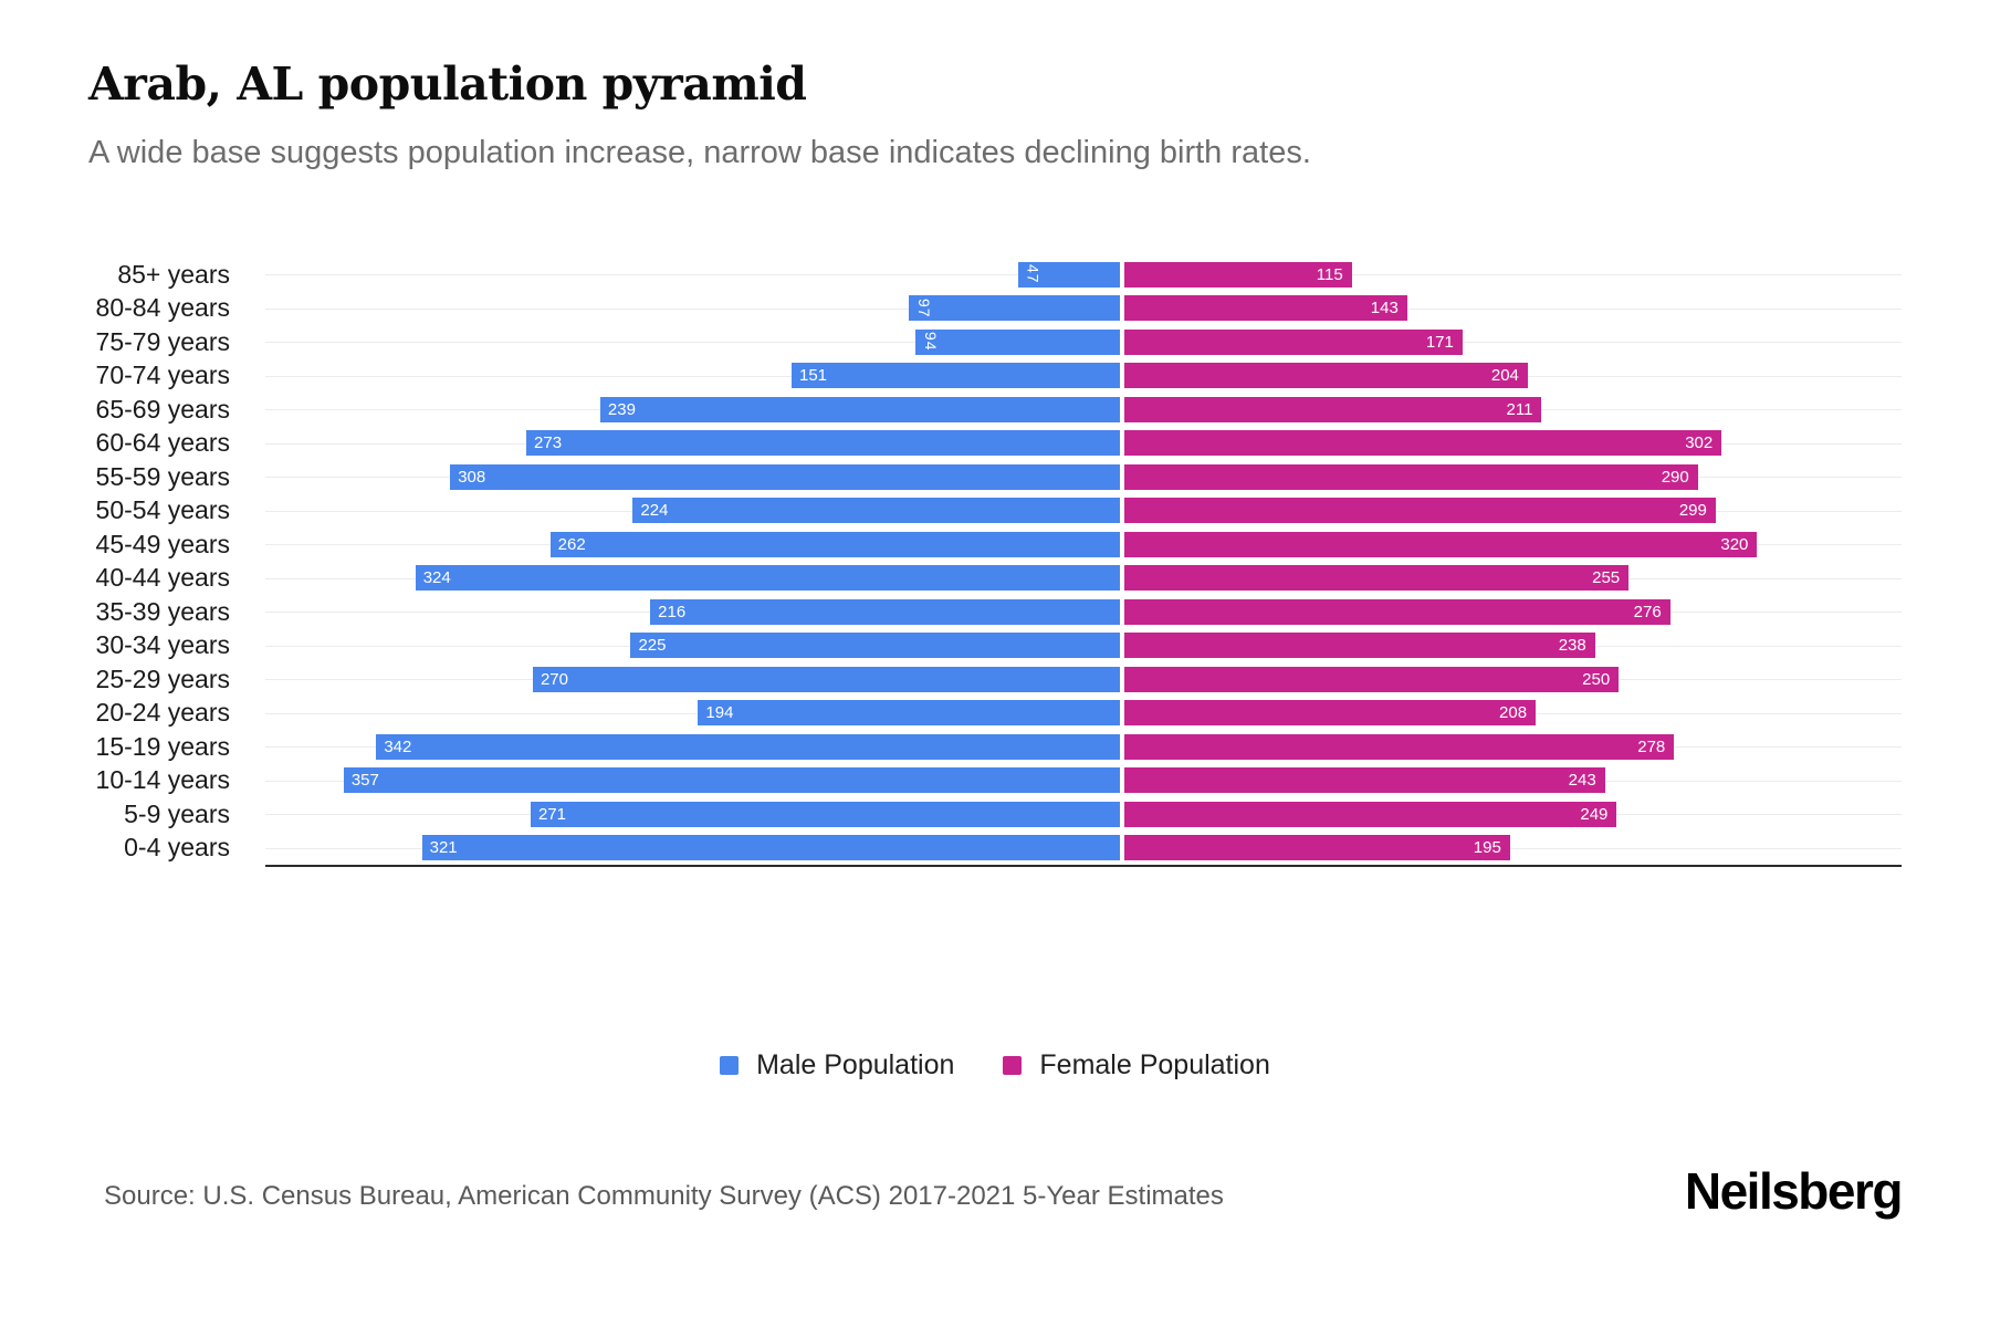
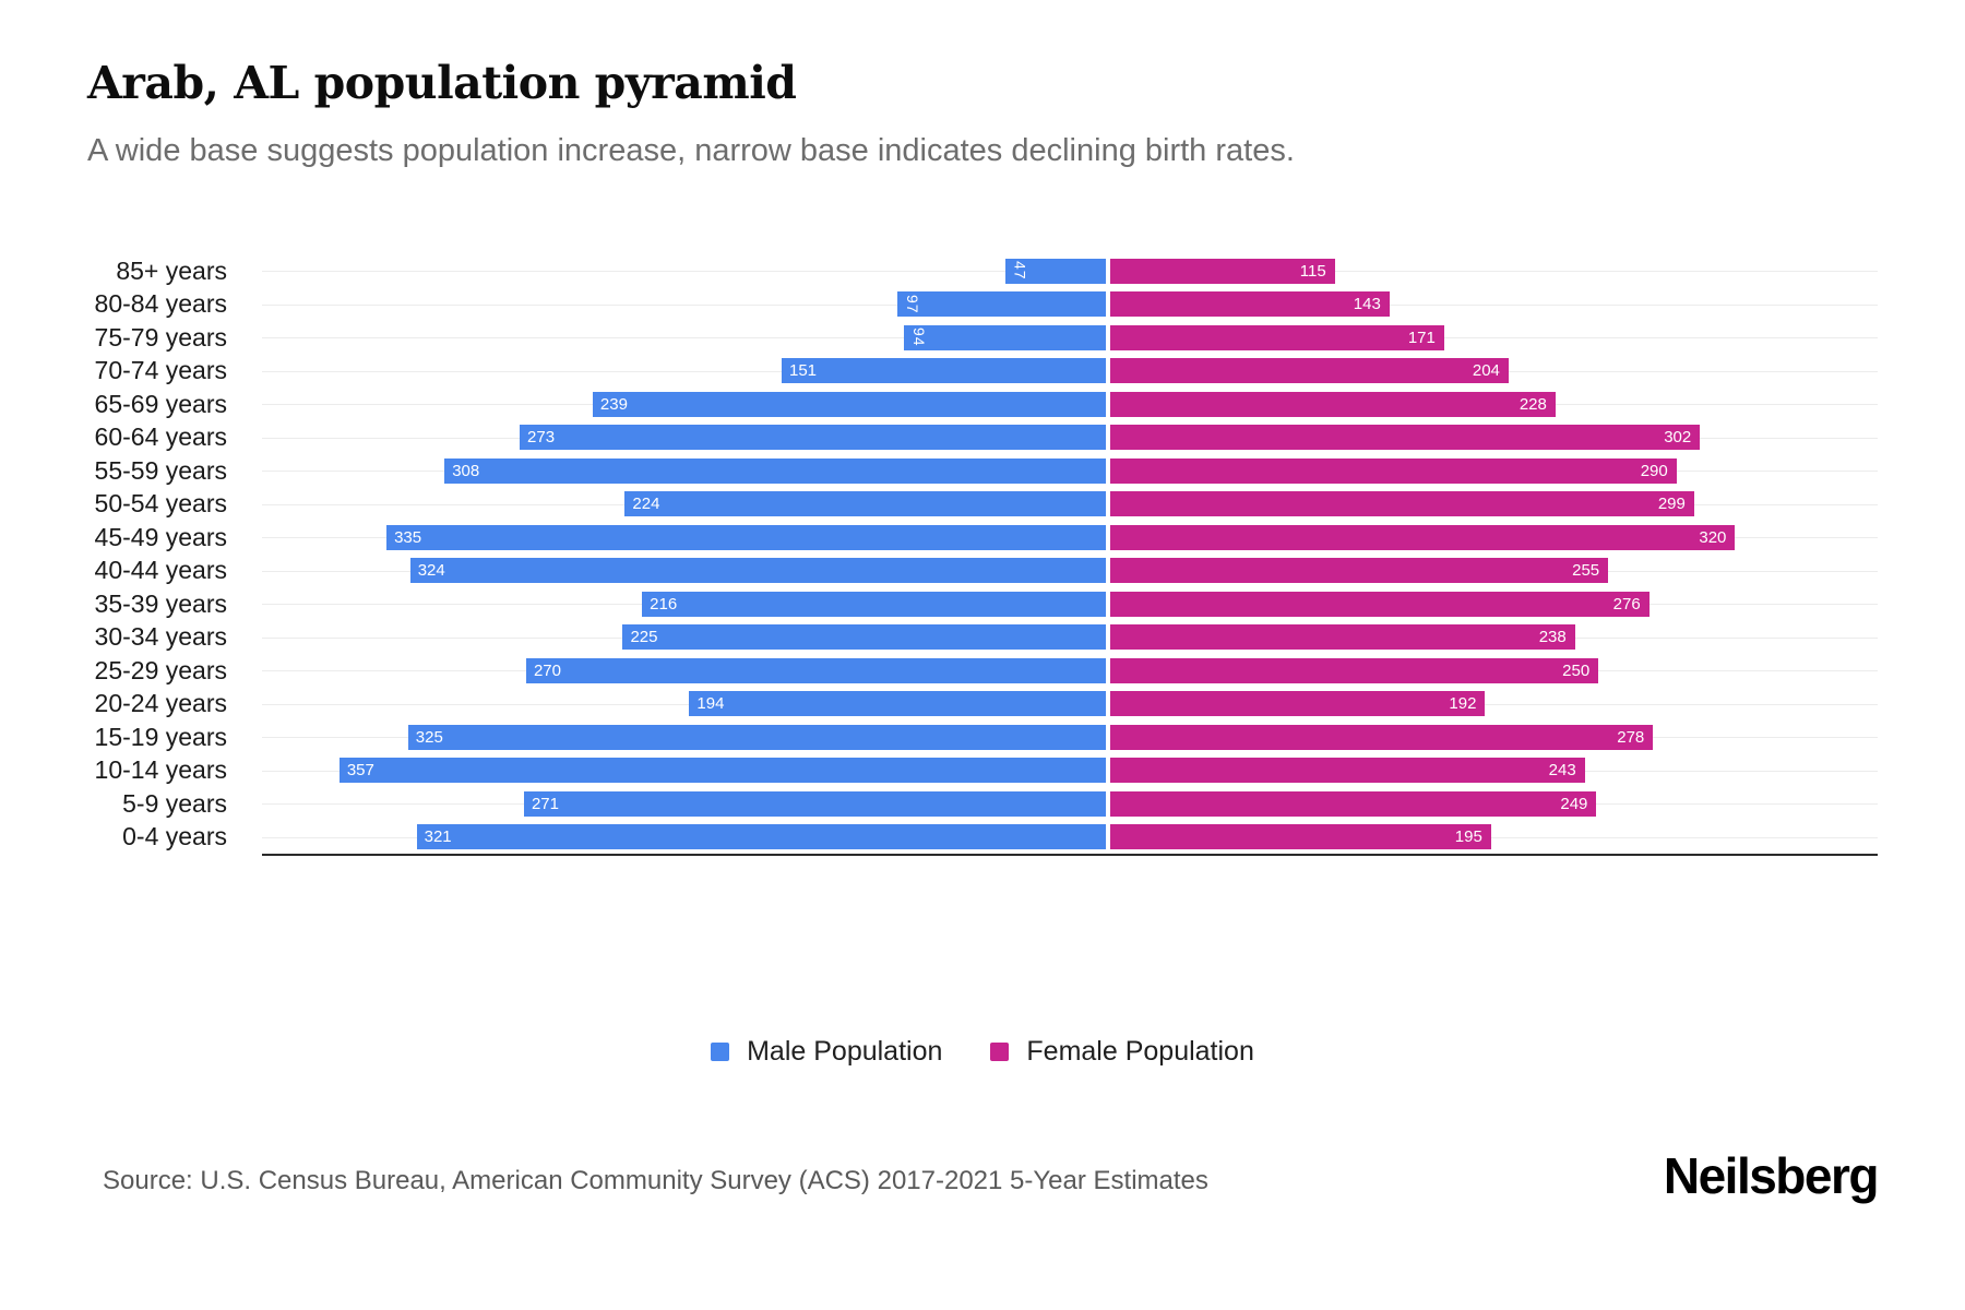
Female Population/65-69 years: 211 -> 228
Male Population/45-49 years: 262 -> 335
Female Population/20-24 years: 208 -> 192
Male Population/15-19 years: 342 -> 325
